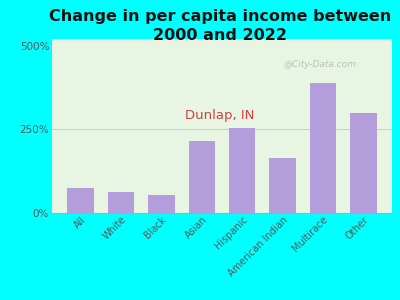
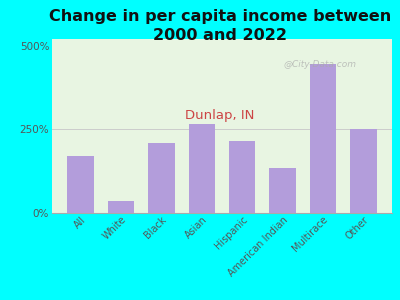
All: 75% -> 170%
White: 62% -> 35%
Black: 55% -> 210%
Asian: 215% -> 265%
Hispanic: 255% -> 215%
American Indian: 165% -> 135%
Multirace: 390% -> 445%
Other: 300% -> 250%
